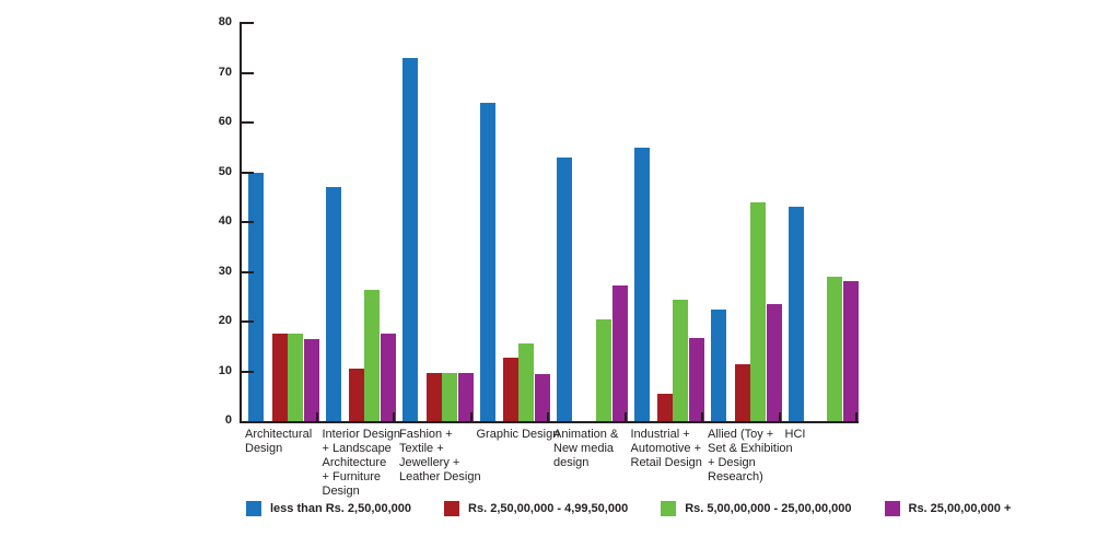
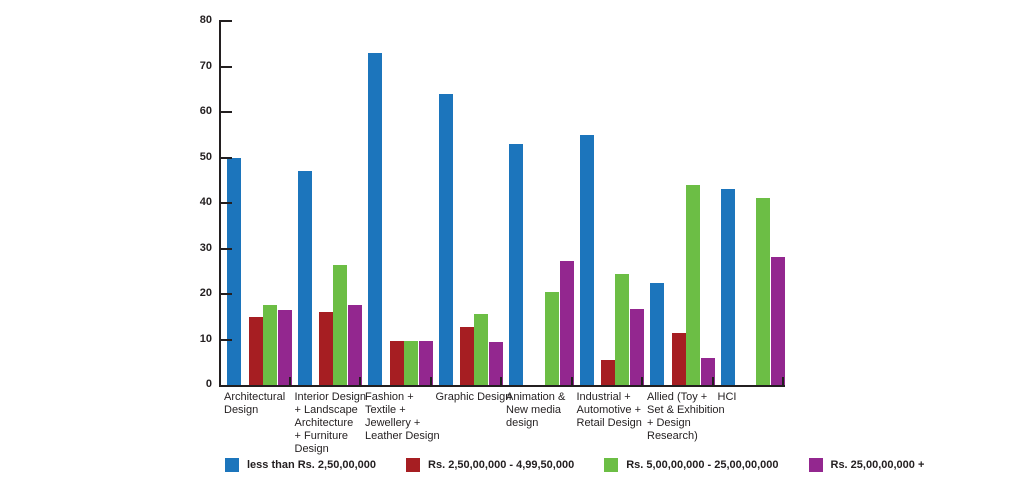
Rs. 2,50,00,000 - 4,99,50,000/Architectural Design: 18 -> 15
Rs. 2,50,00,000 - 4,99,50,000/Interior Design + Landscape Architecture + Furniture Design: 10 -> 16
Rs. 25,00,00,000 +/Allied (Toy + Set & Exhibition + Design Research): 24 -> 6
Rs. 5,00,00,000 - 25,00,00,000/HCI: 29 -> 41
